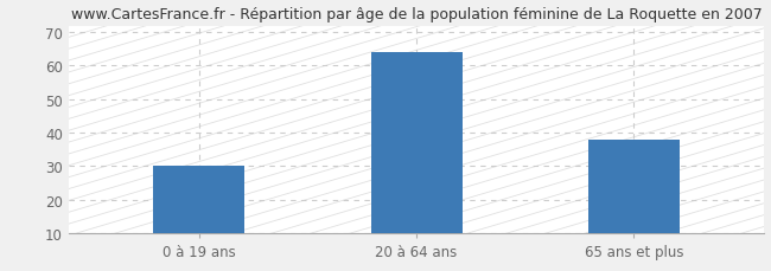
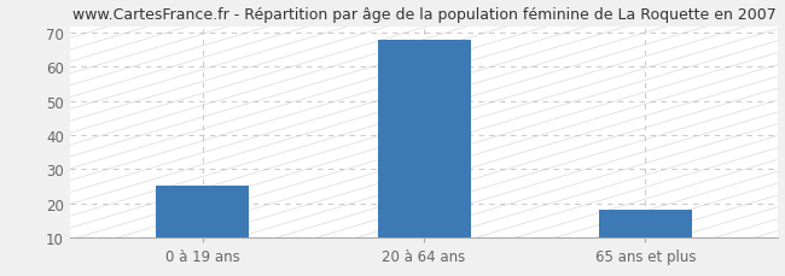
0 à 19 ans: 30 -> 25
20 à 64 ans: 64 -> 68
65 ans et plus: 38 -> 18
